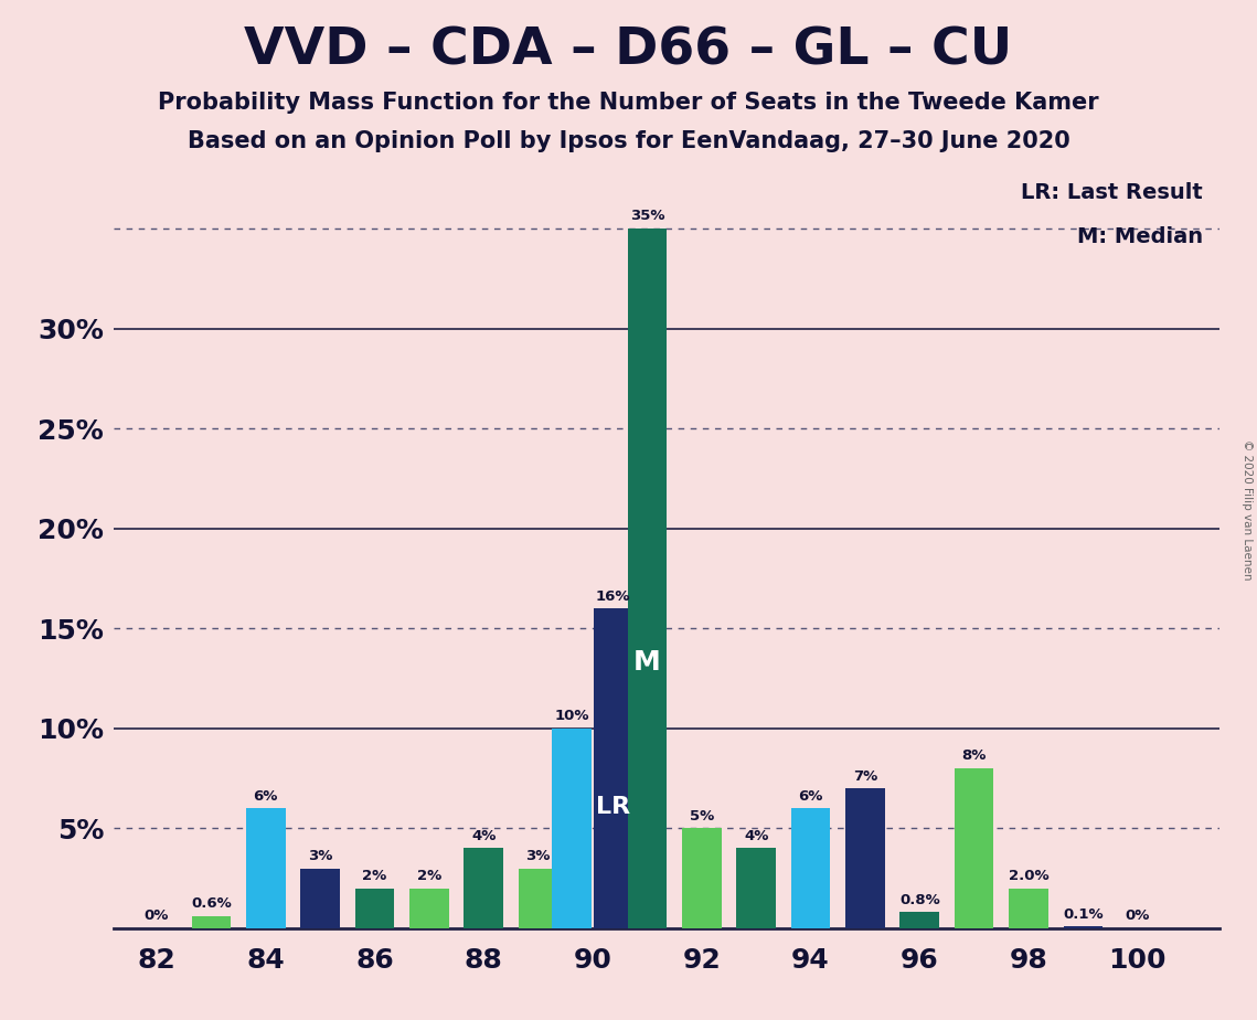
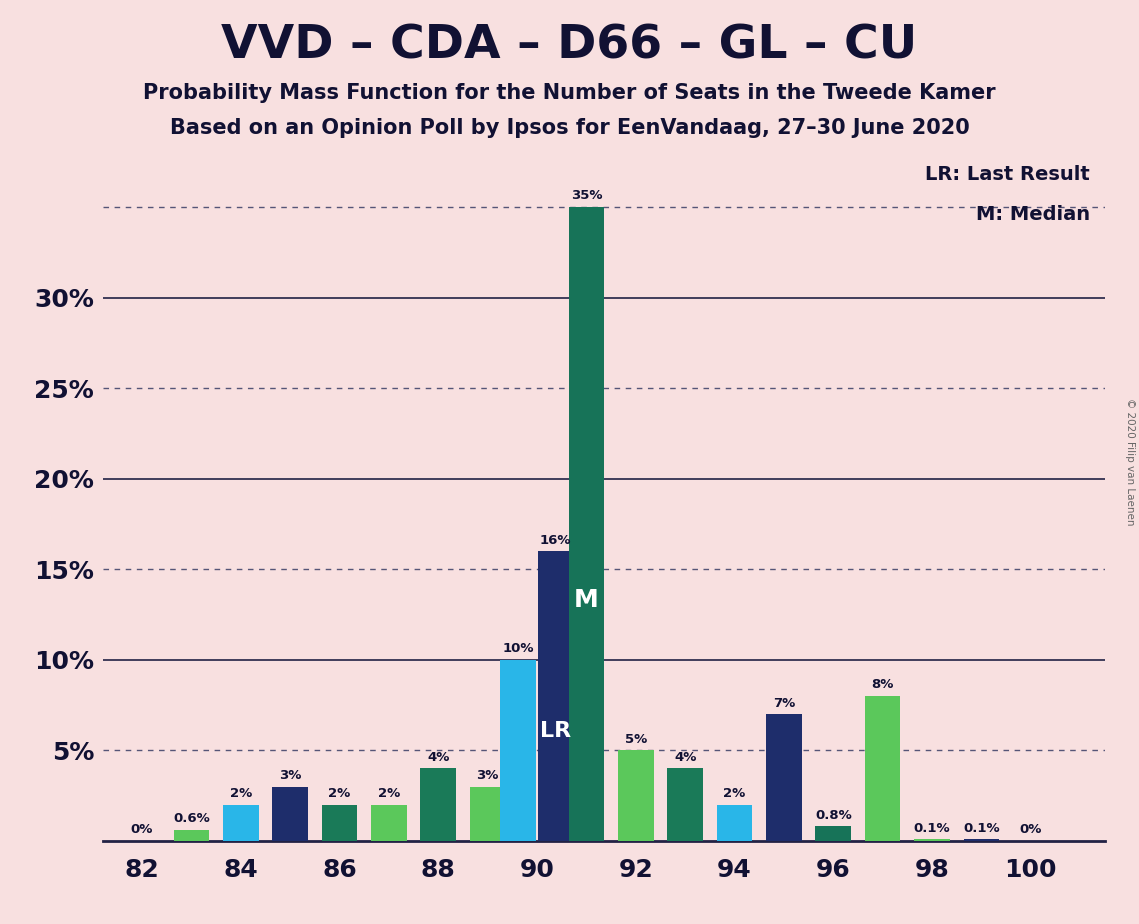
84: 6% -> 2%
94: 6% -> 2%
98: 2.0% -> 0.1%
